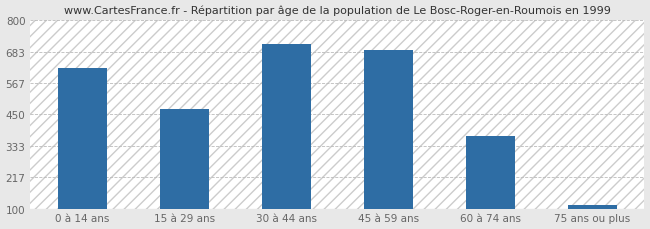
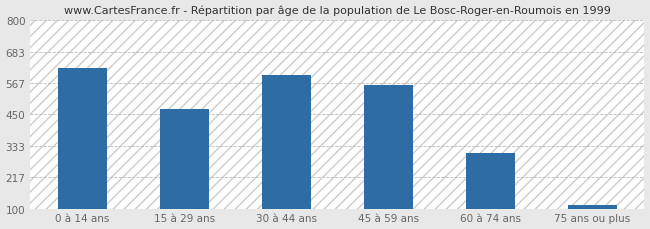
30 à 44 ans: 711 -> 595
45 à 59 ans: 688 -> 560
60 à 74 ans: 370 -> 305
